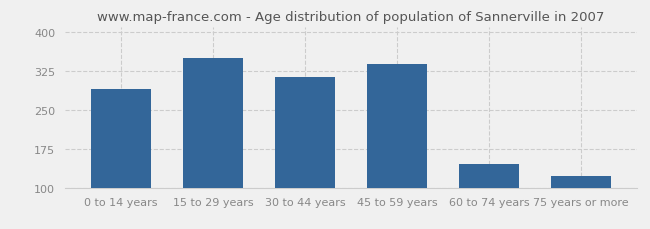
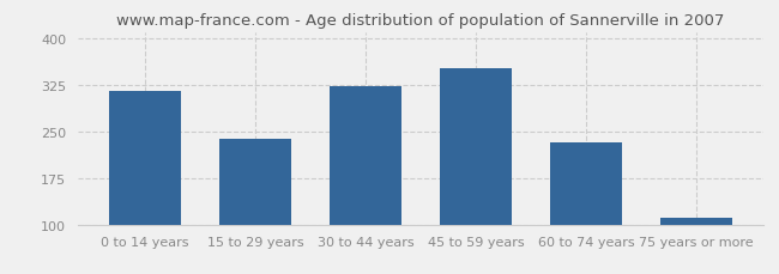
0 to 14 years: 290 -> 315
15 to 29 years: 350 -> 238
30 to 44 years: 312 -> 322
45 to 59 years: 338 -> 352
60 to 74 years: 146 -> 233
75 years or more: 122 -> 111
